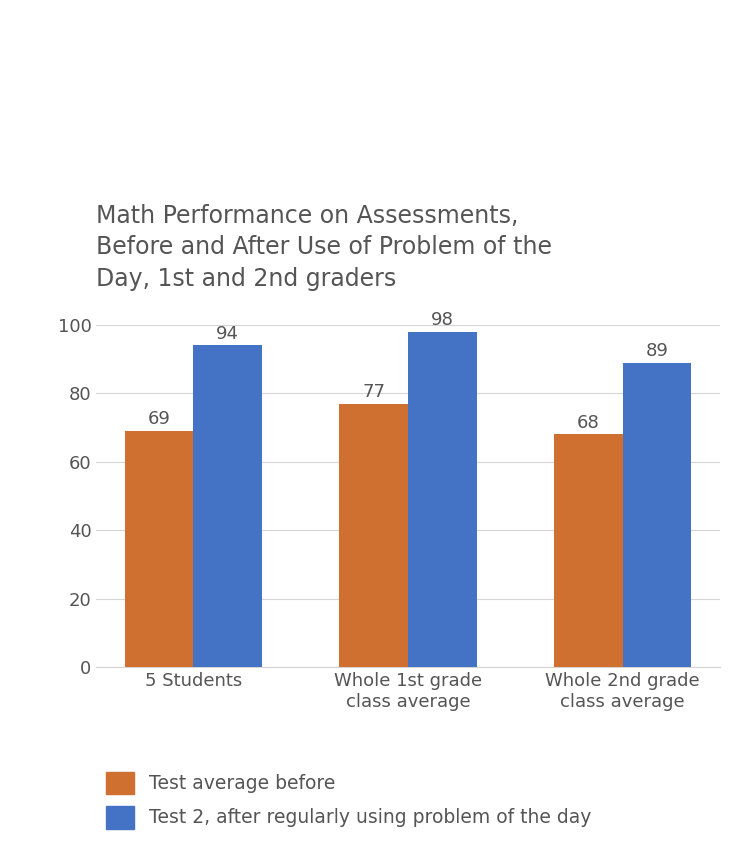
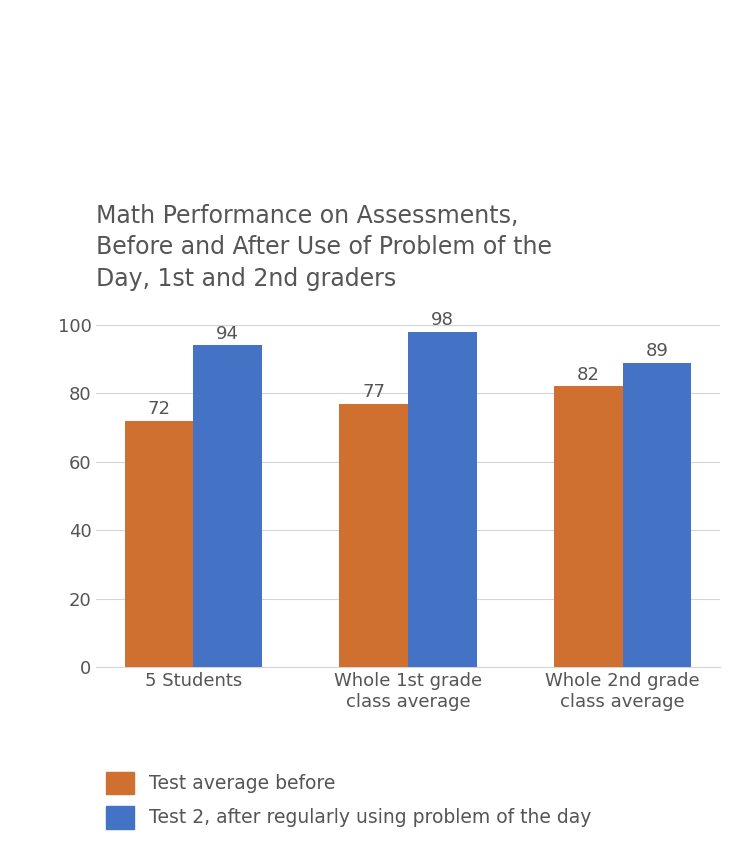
Test average before/5 Students: 69 -> 72
Test average before/Whole 2nd grade class average: 68 -> 82
